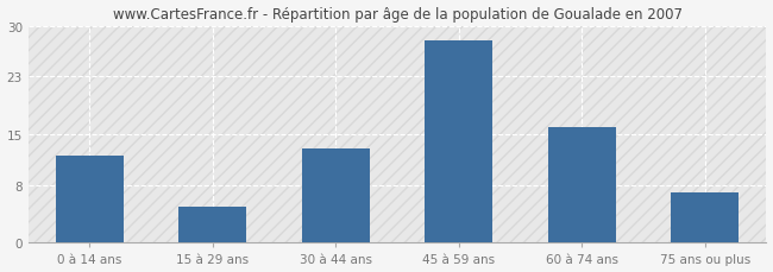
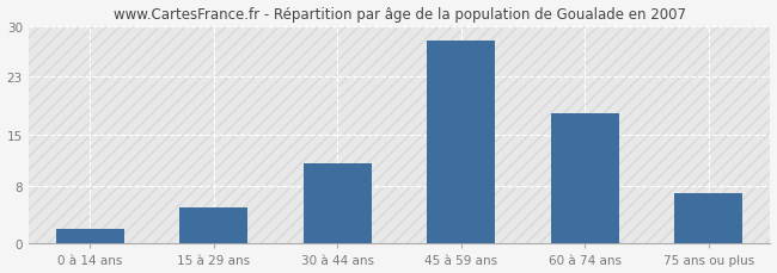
0 à 14 ans: 12 -> 2
30 à 44 ans: 13 -> 11
60 à 74 ans: 16 -> 18
